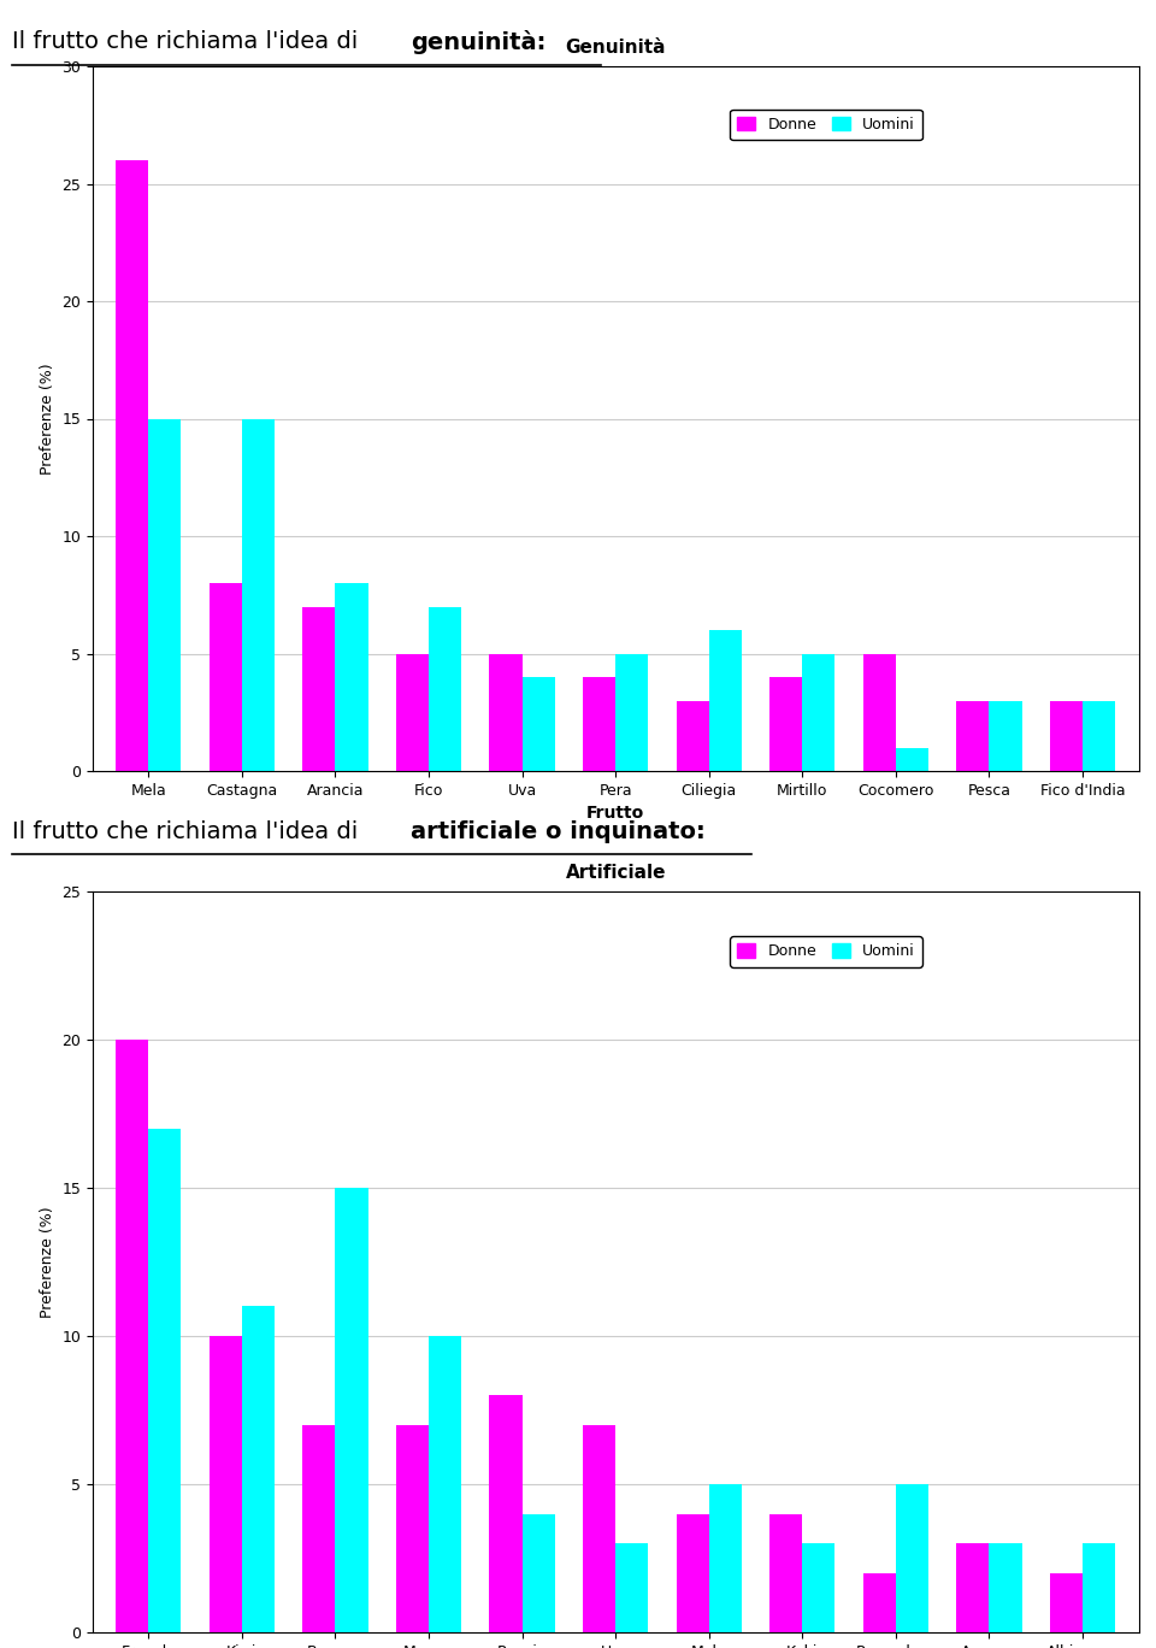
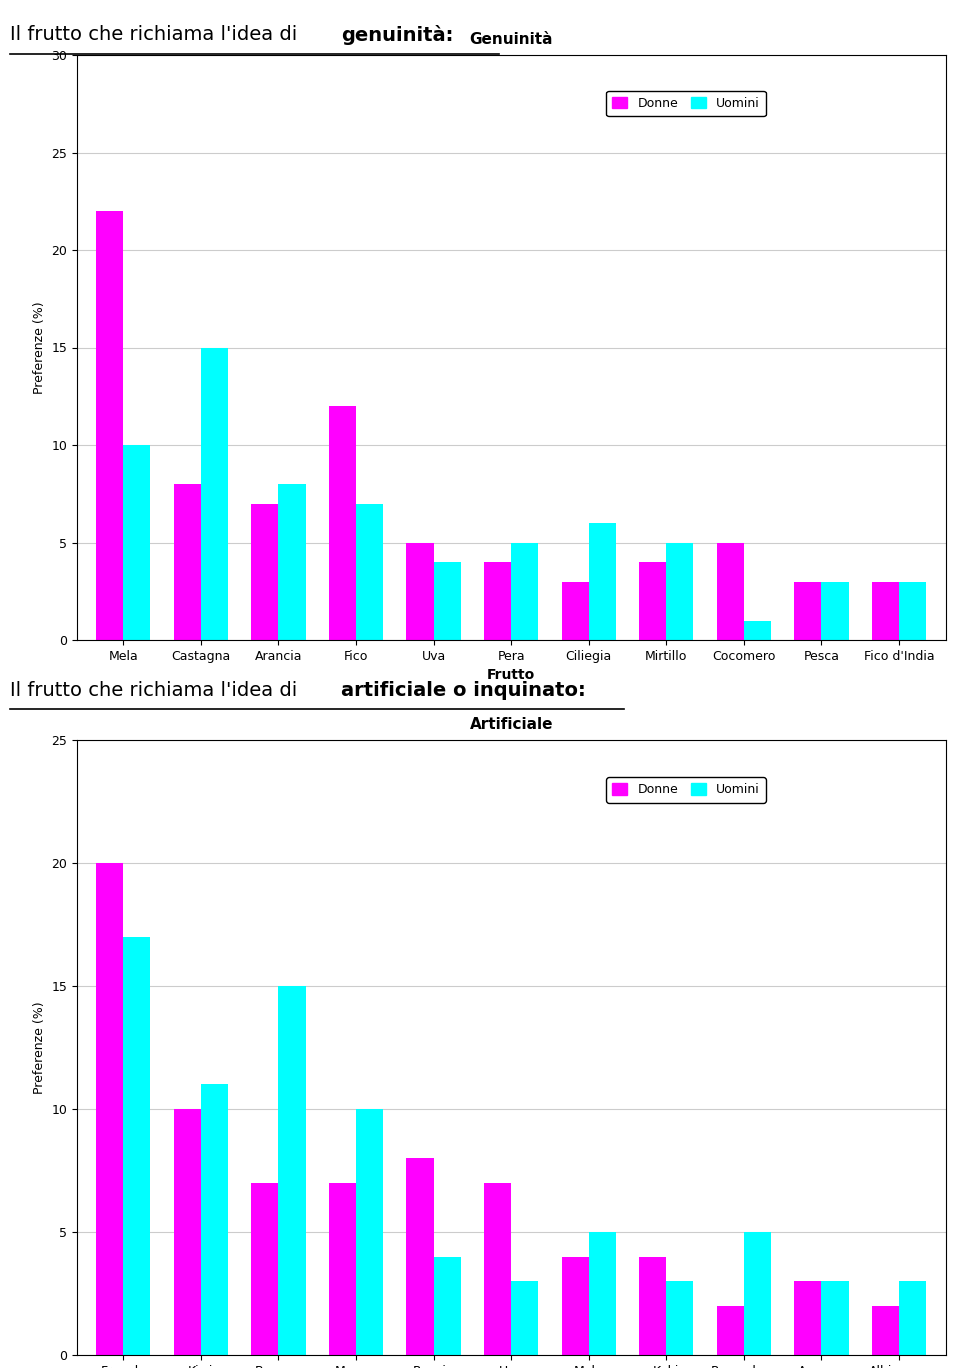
Genuinità/Donne/Mela: 26 -> 22
Genuinità/Uomini/Mela: 15 -> 10
Genuinità/Donne/Fico: 5 -> 12
